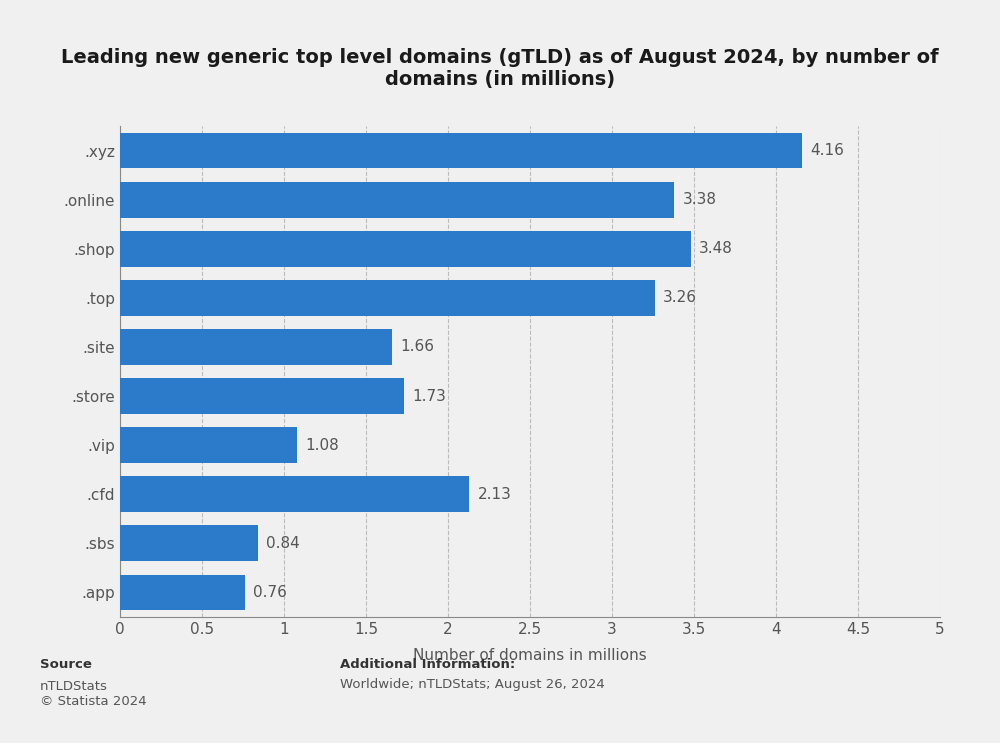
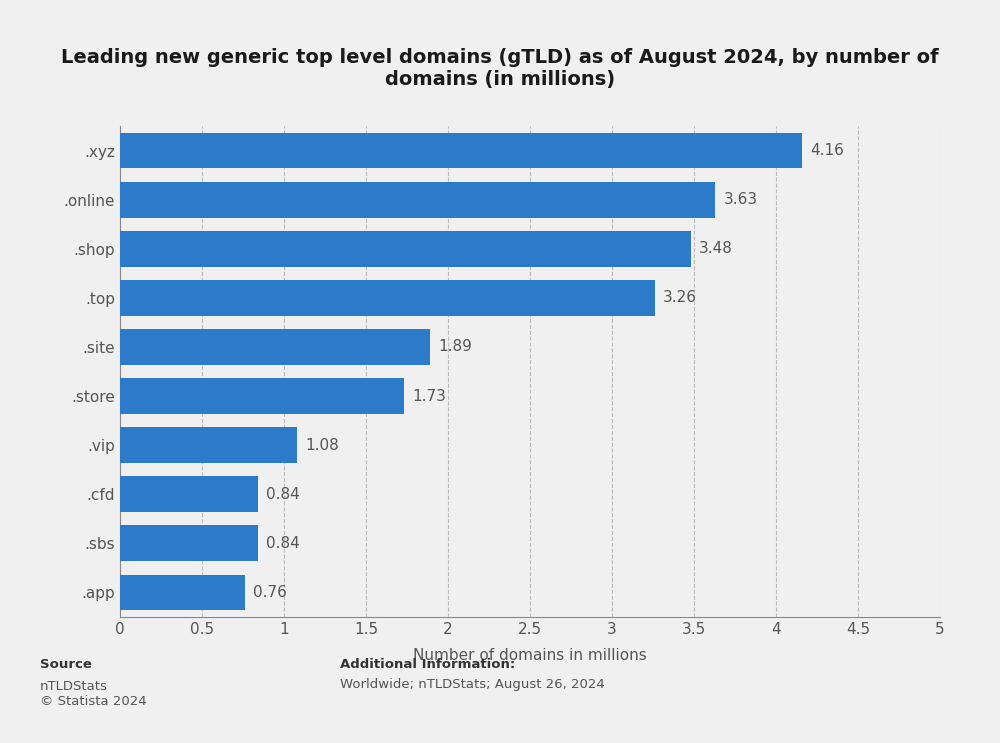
.online: 3.38 -> 3.63
.site: 1.66 -> 1.89
.cfd: 2.13 -> 0.84
